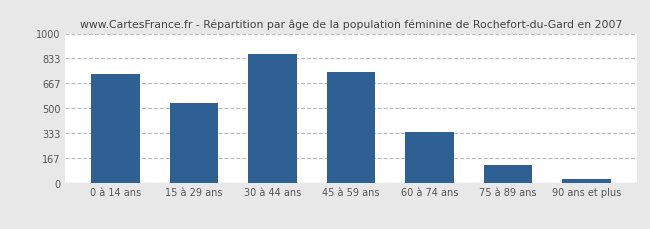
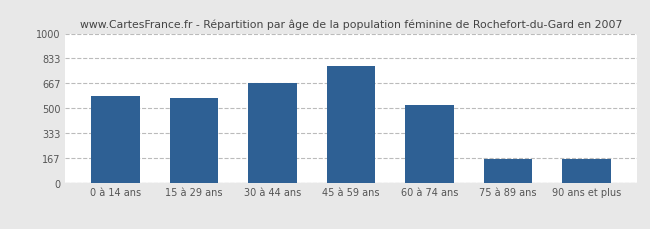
0 à 14 ans: 730 -> 580
15 à 29 ans: 540 -> 570
30 à 44 ans: 860 -> 670
45 à 59 ans: 740 -> 780
60 à 74 ans: 340 -> 520
75 à 89 ans: 120 -> 160
90 ans et plus: 20 -> 160
